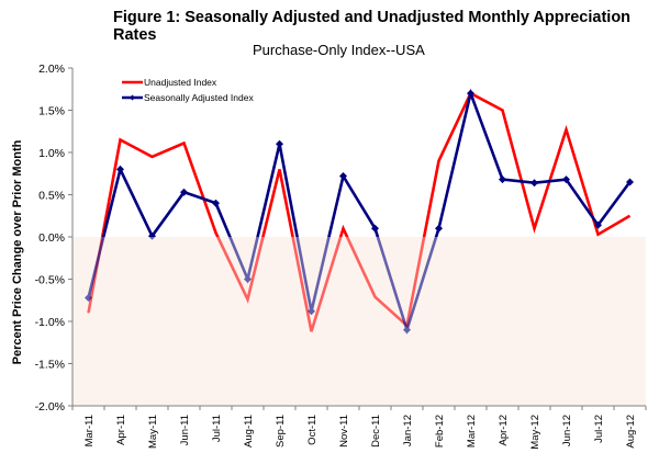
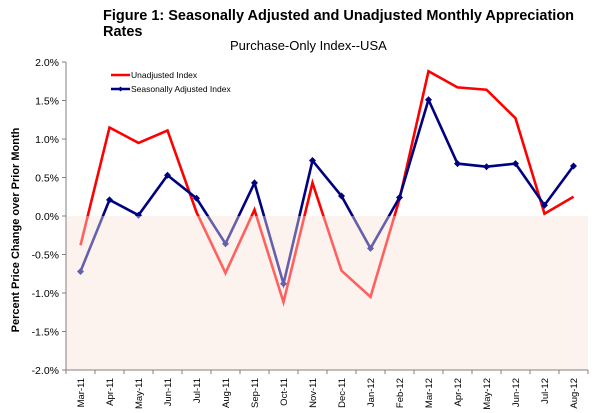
Unadjusted Index/Mar-11: -0.9% -> -0.4%
Seasonally Adjusted Index/Apr-11: 0.8% -> 0.2%
Seasonally Adjusted Index/Jul-11: 0.4% -> 0.2%
Seasonally Adjusted Index/Aug-11: -0.5% -> -0.4%
Unadjusted Index/Sep-11: 0.8% -> 0.1%
Seasonally Adjusted Index/Sep-11: 1.1% -> 0.4%
Unadjusted Index/Nov-11: 0.1% -> 0.4%
Seasonally Adjusted Index/Dec-11: 0.1% -> 0.3%
Seasonally Adjusted Index/Jan-12: -1.1% -> -0.4%
Unadjusted Index/Feb-12: 0.9% -> 0.2%
Seasonally Adjusted Index/Feb-12: 0.1% -> 0.2%
Unadjusted Index/Mar-12: 1.7% -> 1.9%
Seasonally Adjusted Index/Mar-12: 1.7% -> 1.5%
Unadjusted Index/Apr-12: 1.5% -> 1.7%
Unadjusted Index/May-12: 0.1% -> 1.6%
